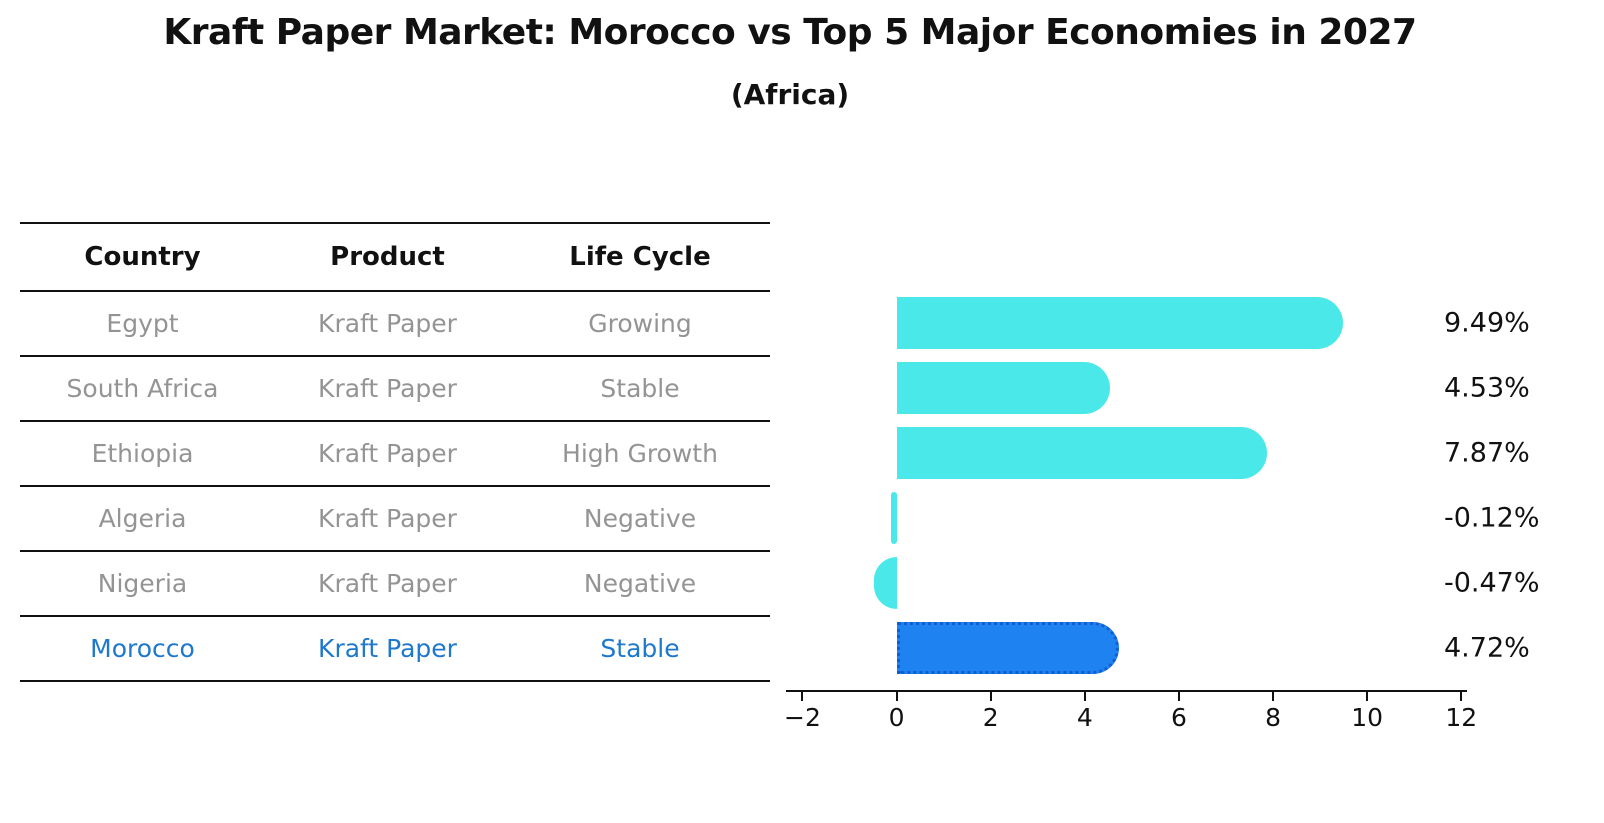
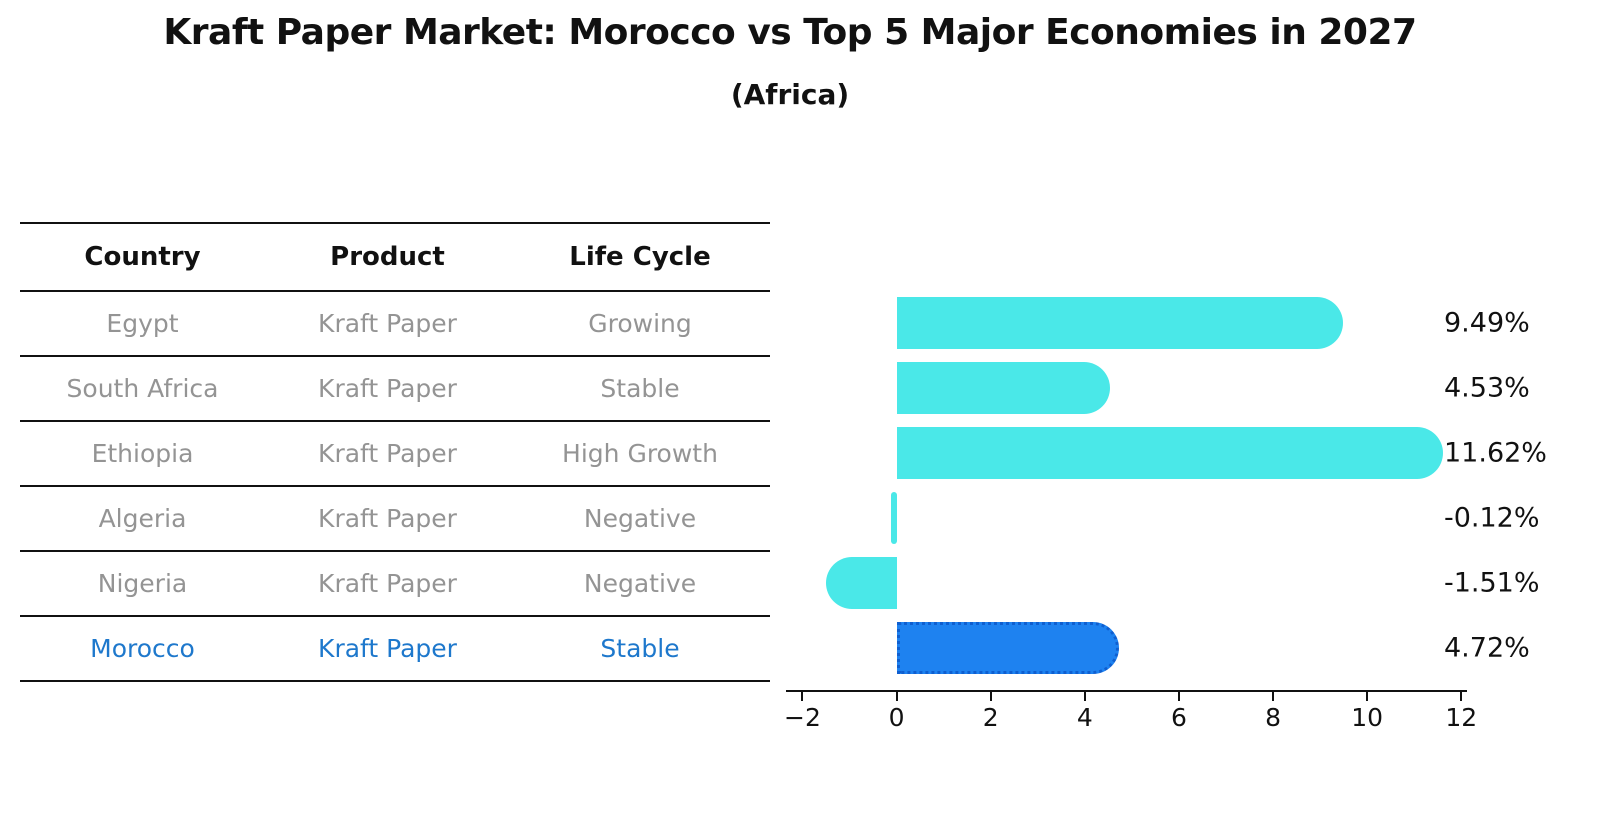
Ethiopia: 7.87% -> 11.62%
Nigeria: -0.47% -> -1.51%
